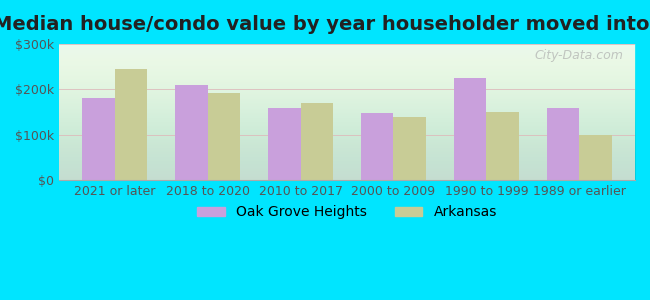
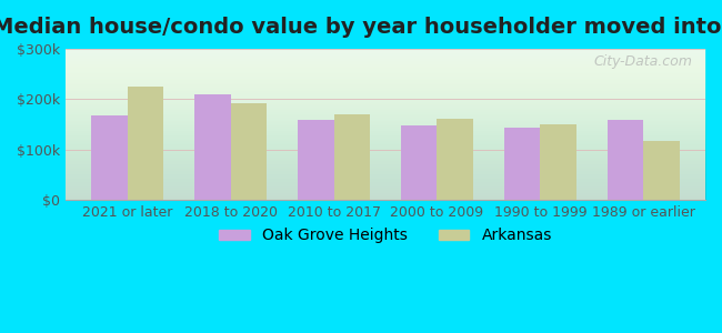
Oak Grove Heights/2021 or later: $180k -> $168k
Arkansas/2021 or later: $245k -> $225k
Arkansas/2000 to 2009: $140k -> $162k
Oak Grove Heights/1990 to 1999: $225k -> $143k
Arkansas/1989 or earlier: $100k -> $118k
